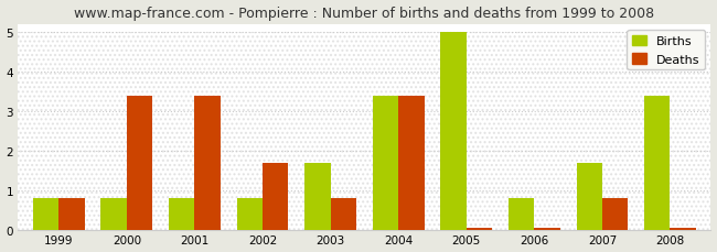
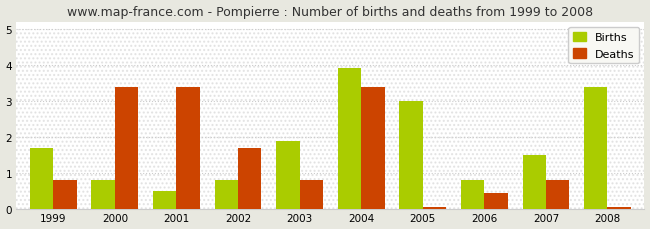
Births/1999: 0.8 -> 1.7
Births/2001: 0.8 -> 0.5
Births/2003: 1.7 -> 1.9
Births/2004: 3.4 -> 3.9
Births/2005: 5.0 -> 3.0
Deaths/2006: 0.05 -> 0.45
Births/2007: 1.7 -> 1.5
